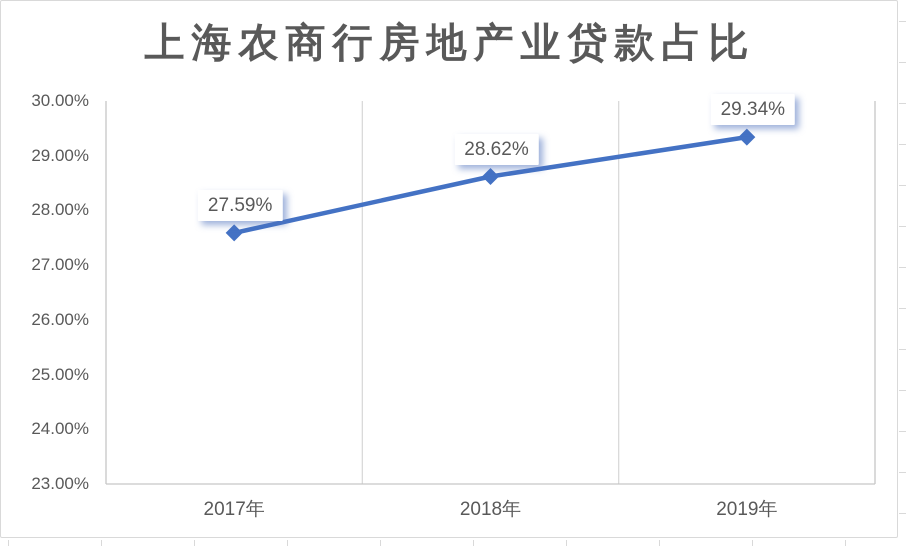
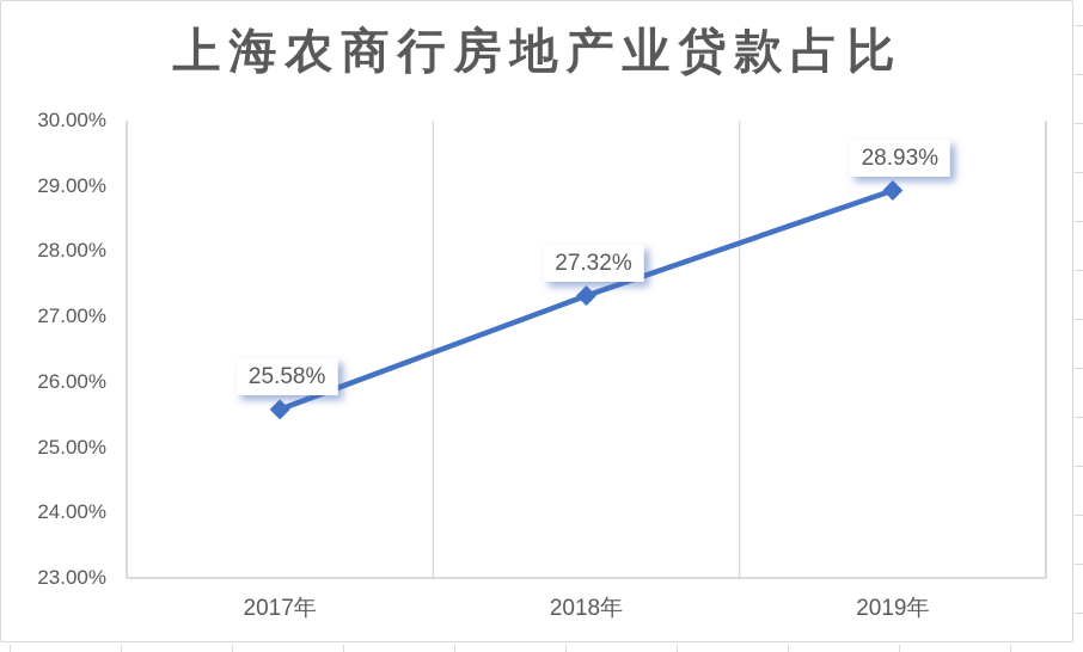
2017年: 27.59% -> 25.58%
2018年: 28.62% -> 27.32%
2019年: 29.34% -> 28.93%
